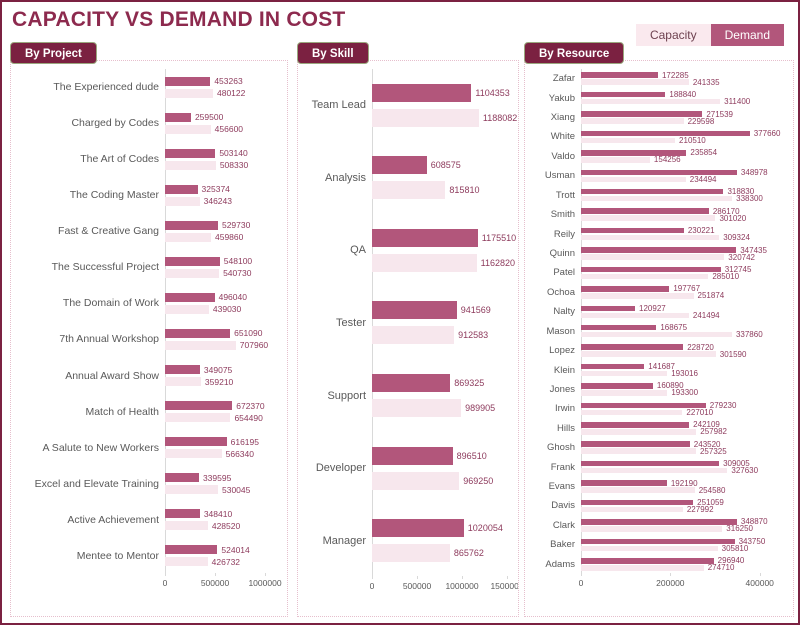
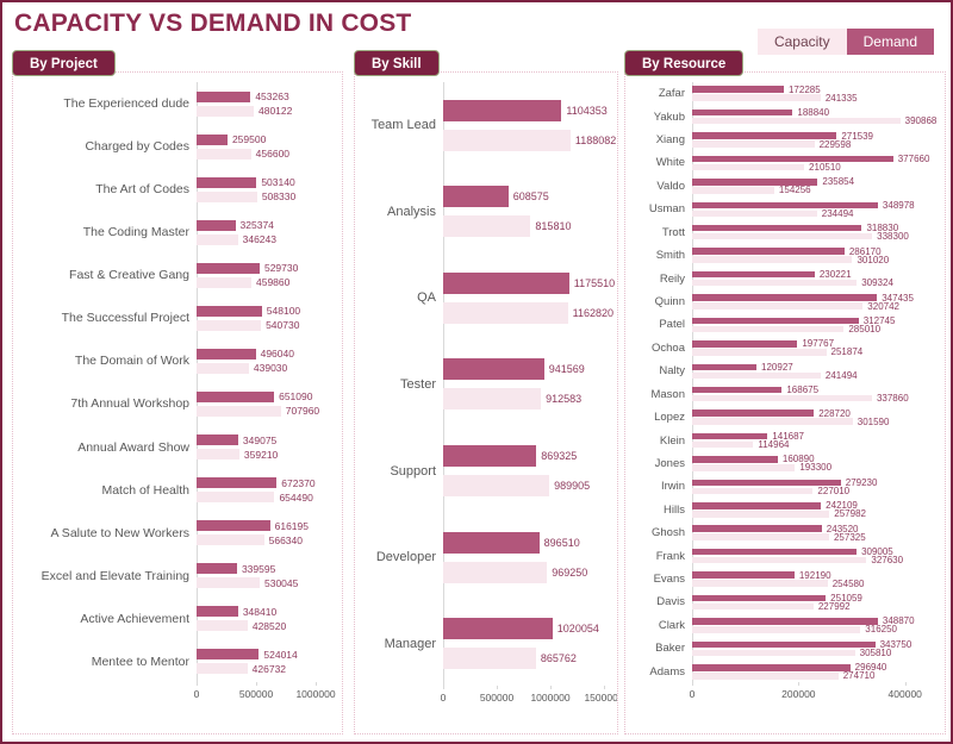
By Resource/Capacity/Yakub: 311400 -> 390868
By Resource/Capacity/Klein: 193016 -> 114964
